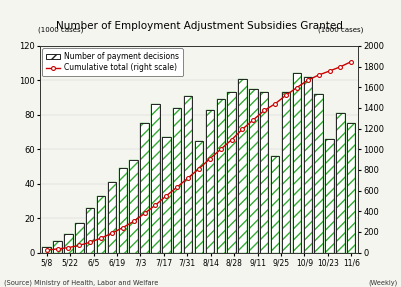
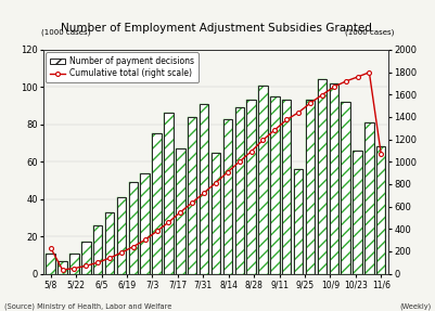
Number of payment decisions/5/8: 3 -> 11
Cumulative total (right scale)/5/8: 20 -> 230
Number of payment decisions/11/6: 75 -> 68
Cumulative total (right scale)/11/6: 1850 -> 1070
